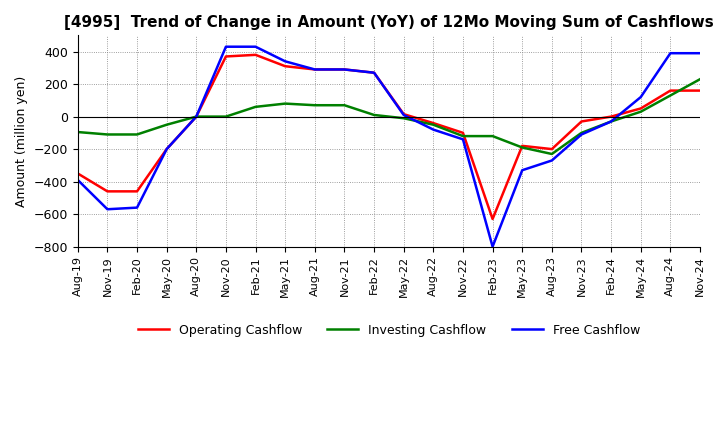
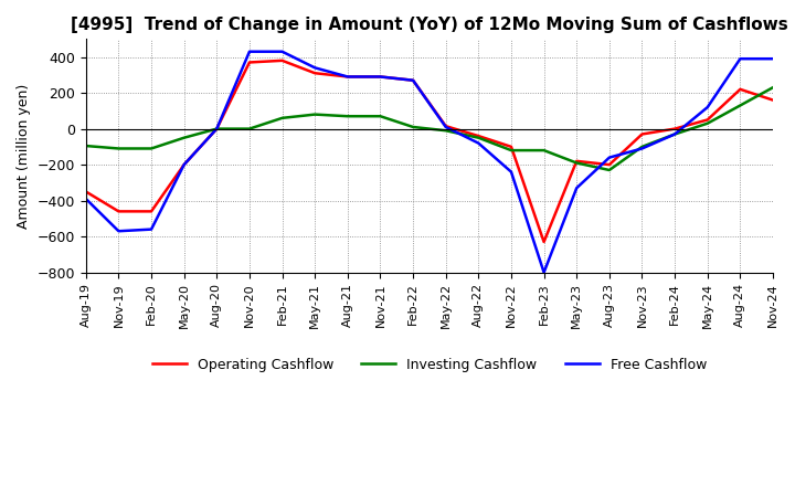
Free Cashflow/Nov-22: -140 -> -240
Free Cashflow/Aug-23: -270 -> -160
Operating Cashflow/Aug-24: 160 -> 220
